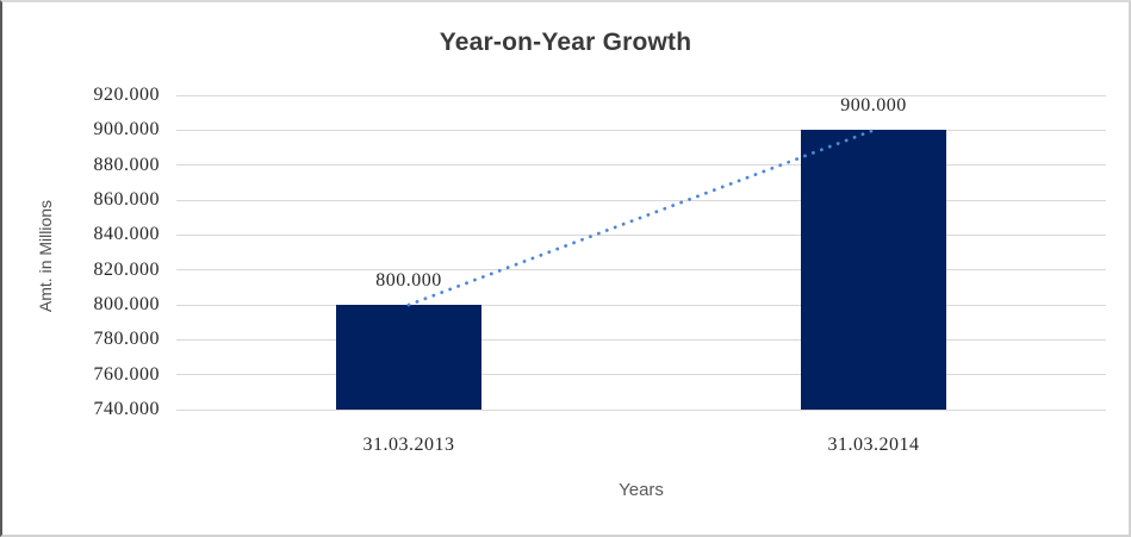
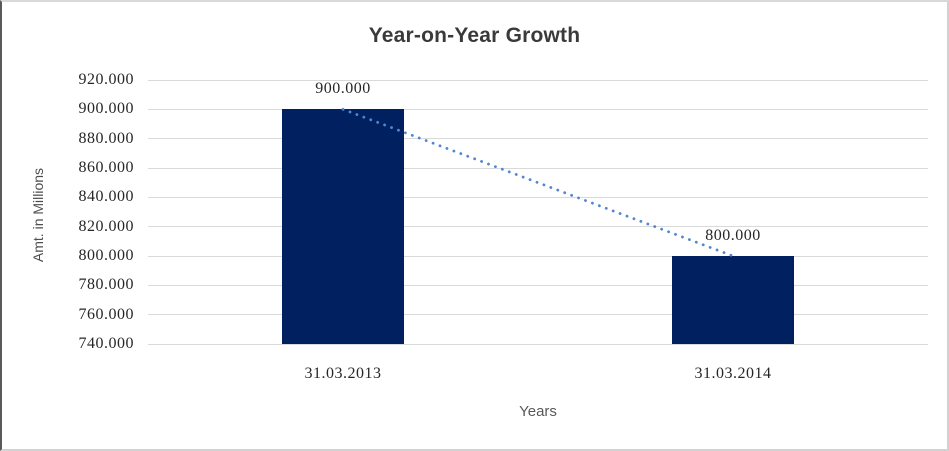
31.03.2013: 800.000 -> 900.000
31.03.2014: 900.000 -> 800.000
